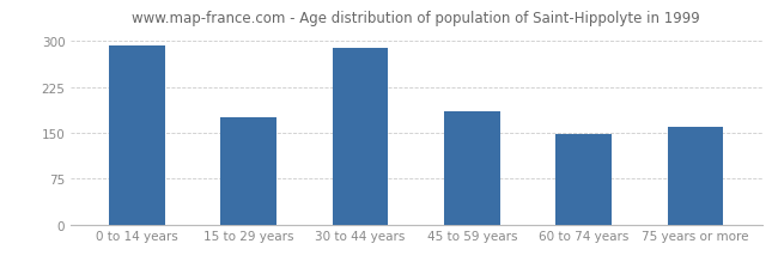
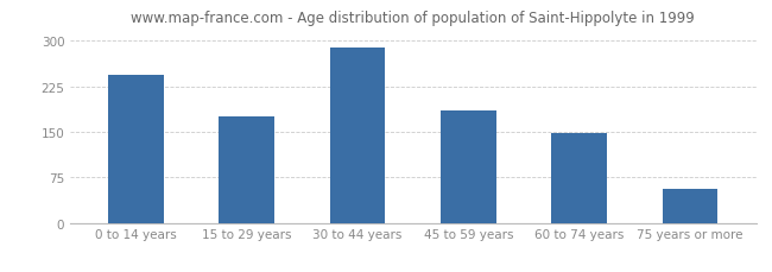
0 to 14 years: 292 -> 243
75 years or more: 160 -> 55
